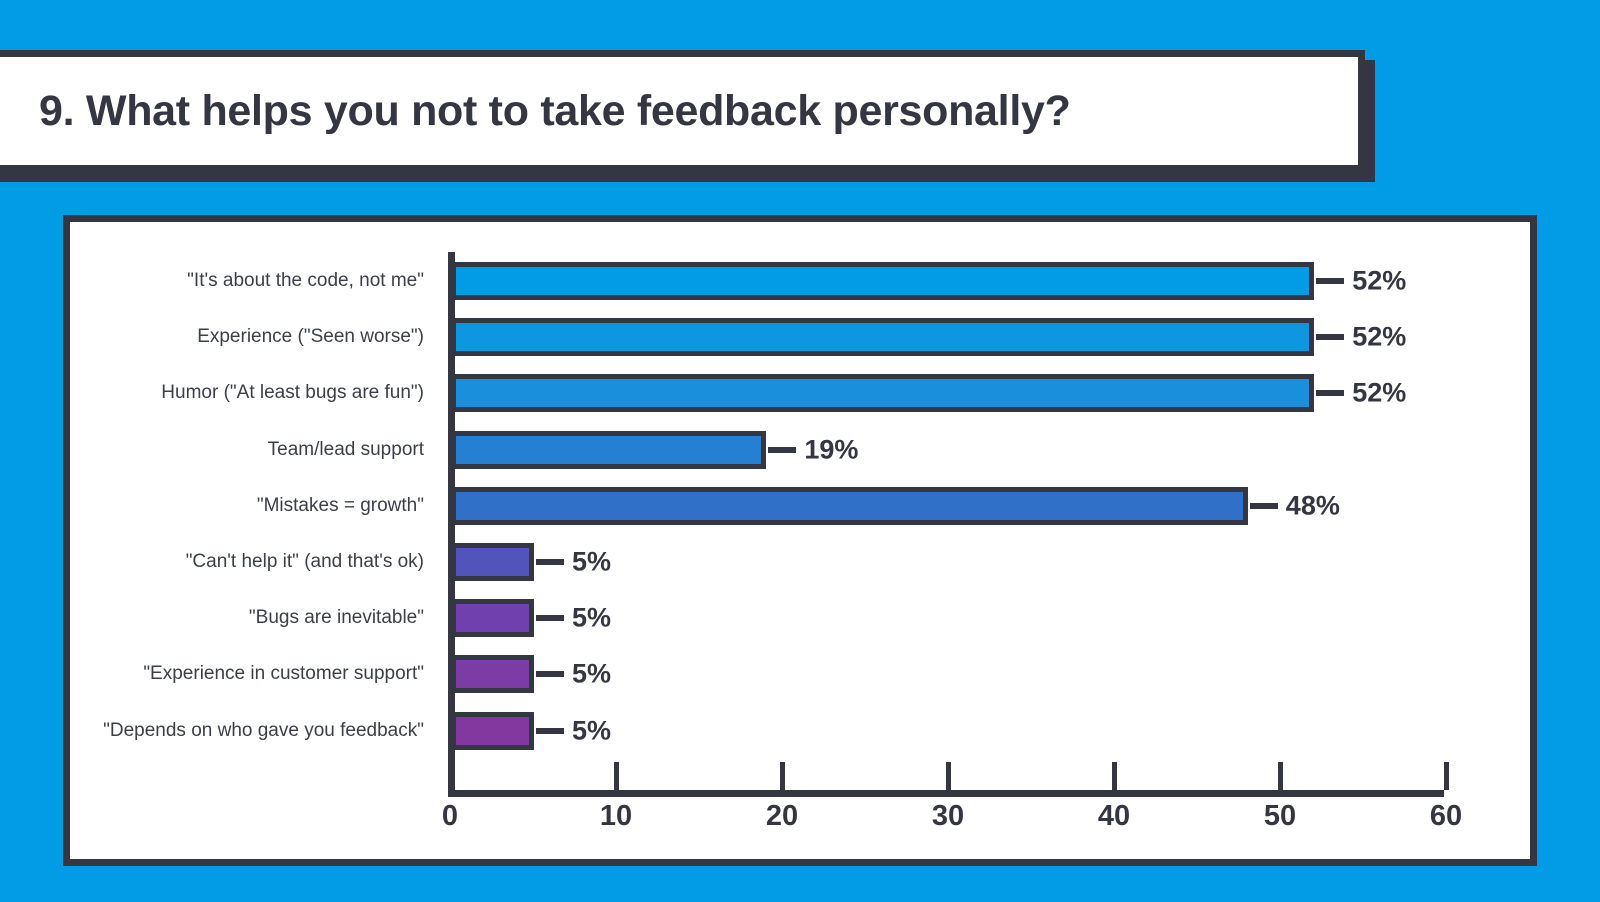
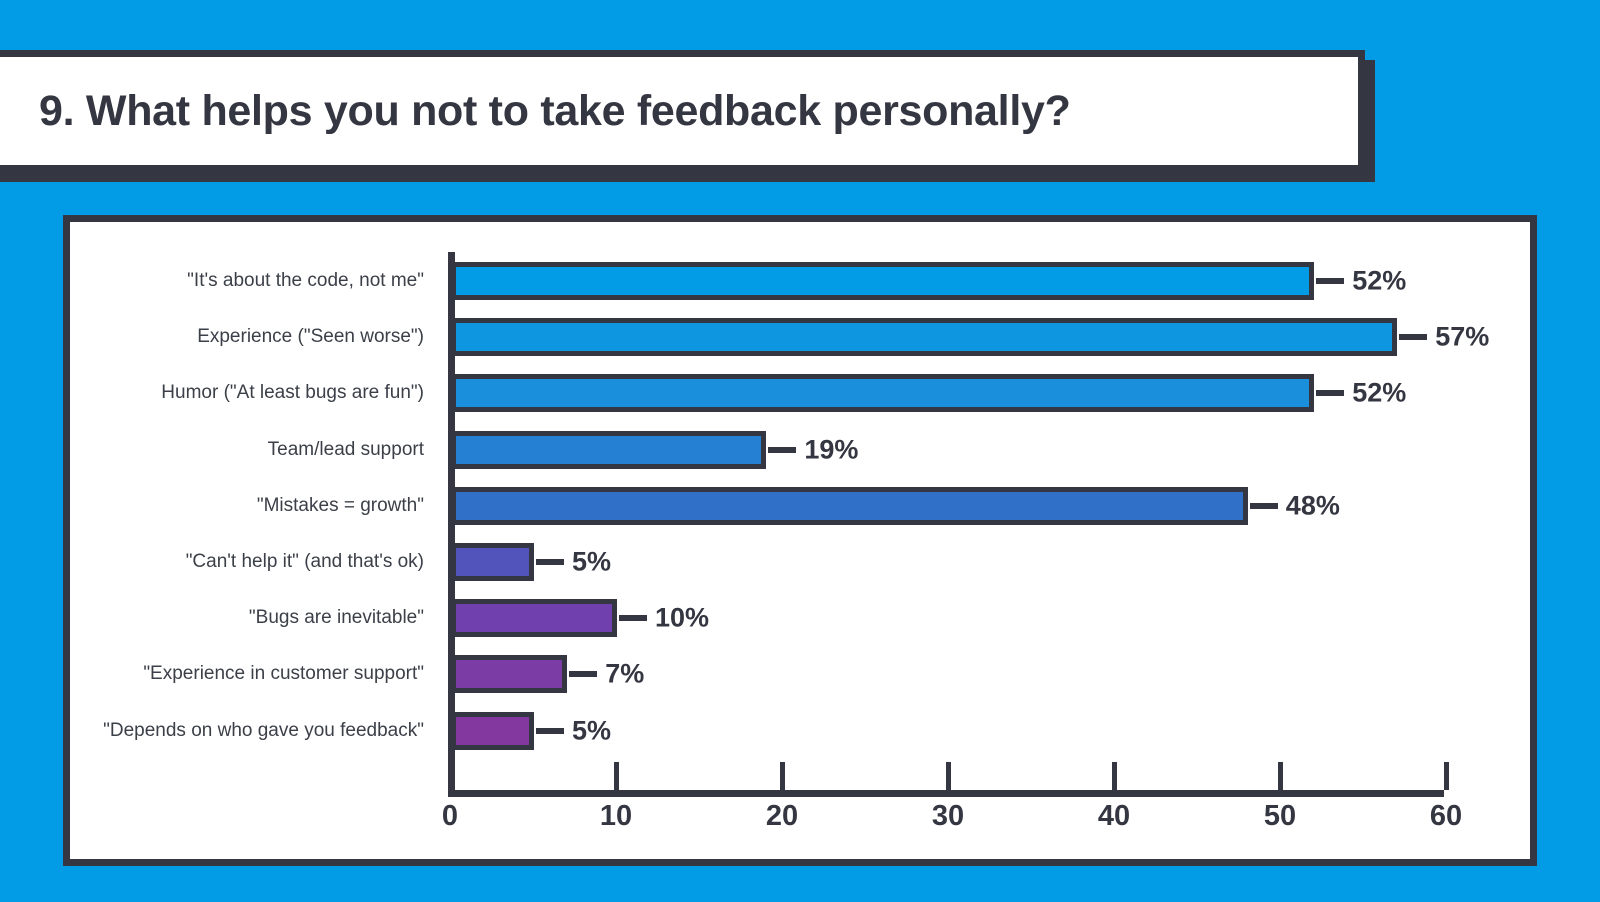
Experience ("Seen worse"): 52% -> 57%
"Bugs are inevitable": 5% -> 10%
"Experience in customer support": 5% -> 7%
